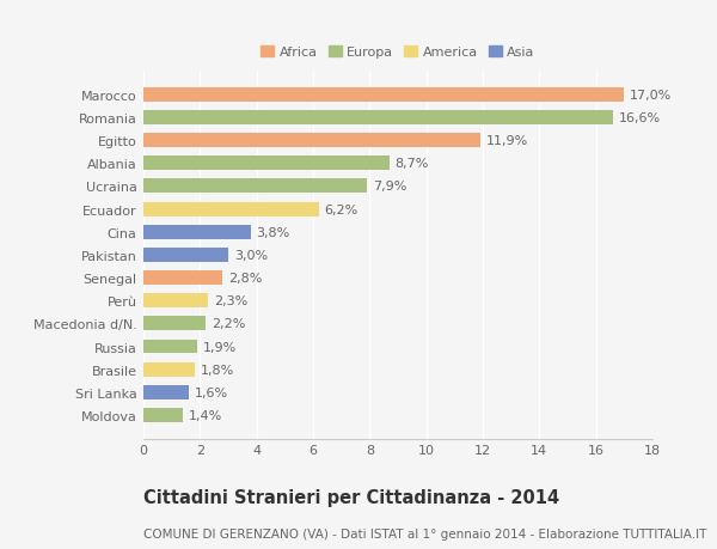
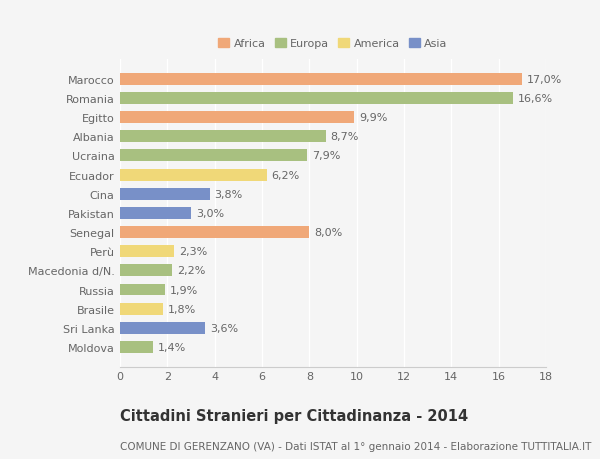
Egitto: 11,9% -> 9,9%
Senegal: 2,8% -> 8,0%
Sri Lanka: 1,6% -> 3,6%
